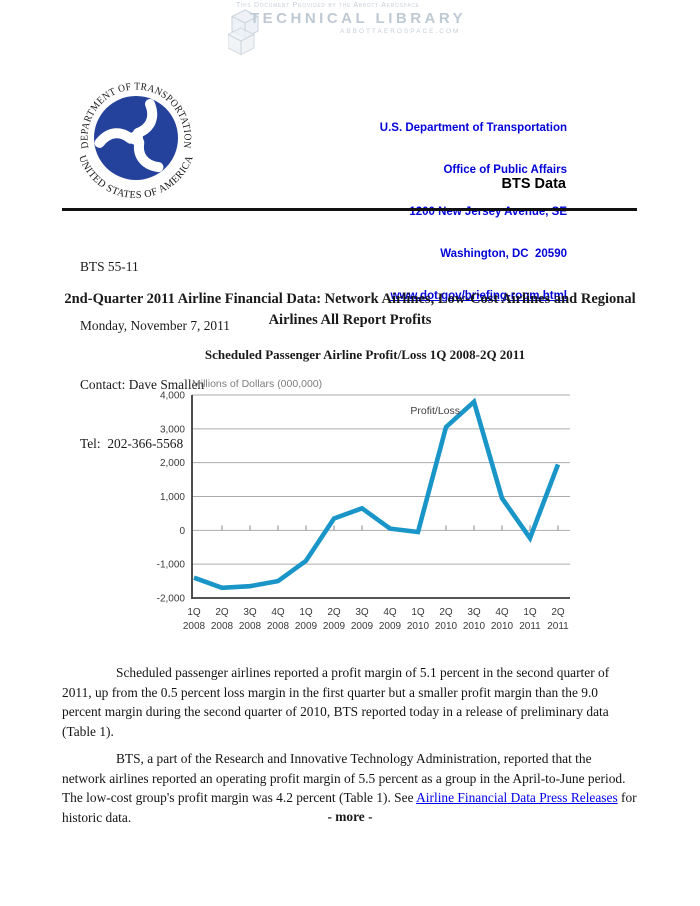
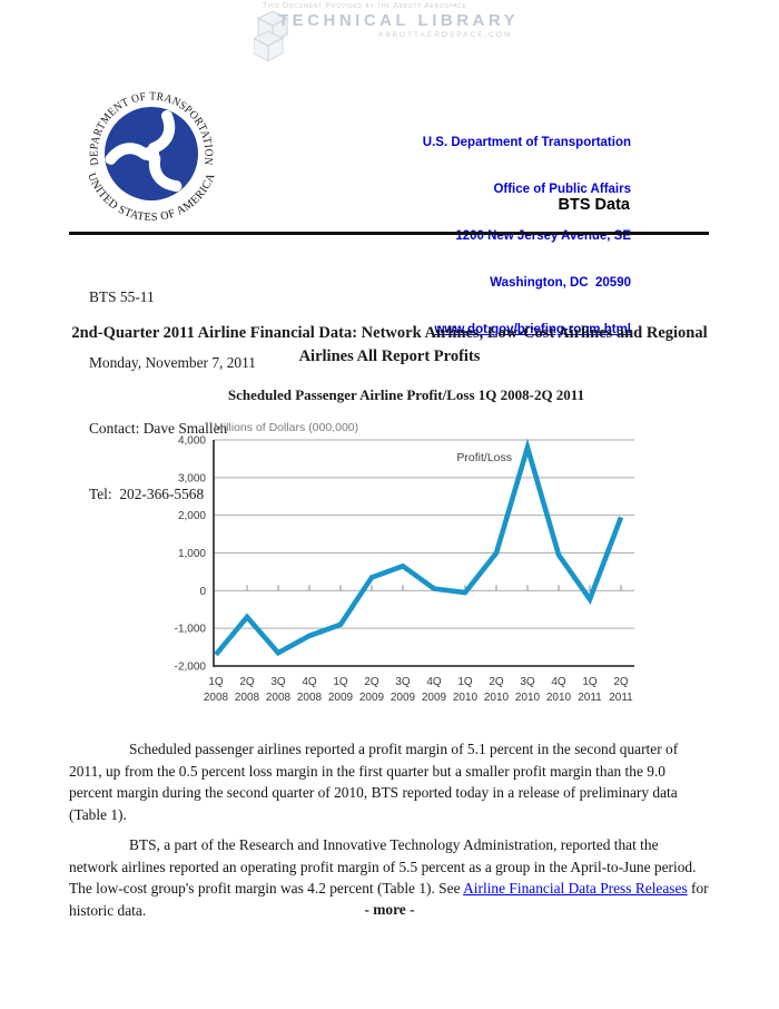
1Q 2008: -1400 -> -1700
2Q 2008: -1700 -> -700
4Q 2008: -1500 -> -1200
2Q 2010: 3000 -> 1000
